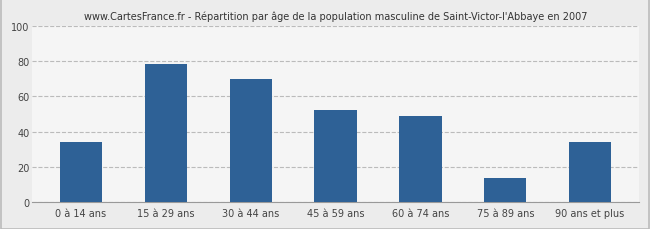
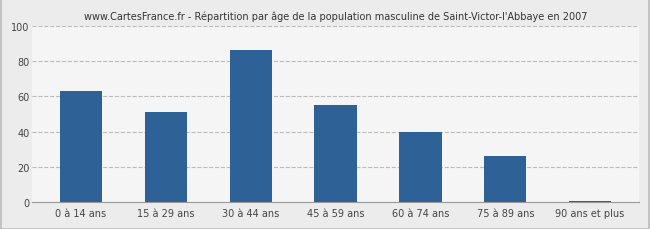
0 à 14 ans: 34 -> 63
15 à 29 ans: 78 -> 51
30 à 44 ans: 70 -> 86
45 à 59 ans: 52 -> 55
60 à 74 ans: 49 -> 40
75 à 89 ans: 14 -> 26
90 ans et plus: 34 -> 1
